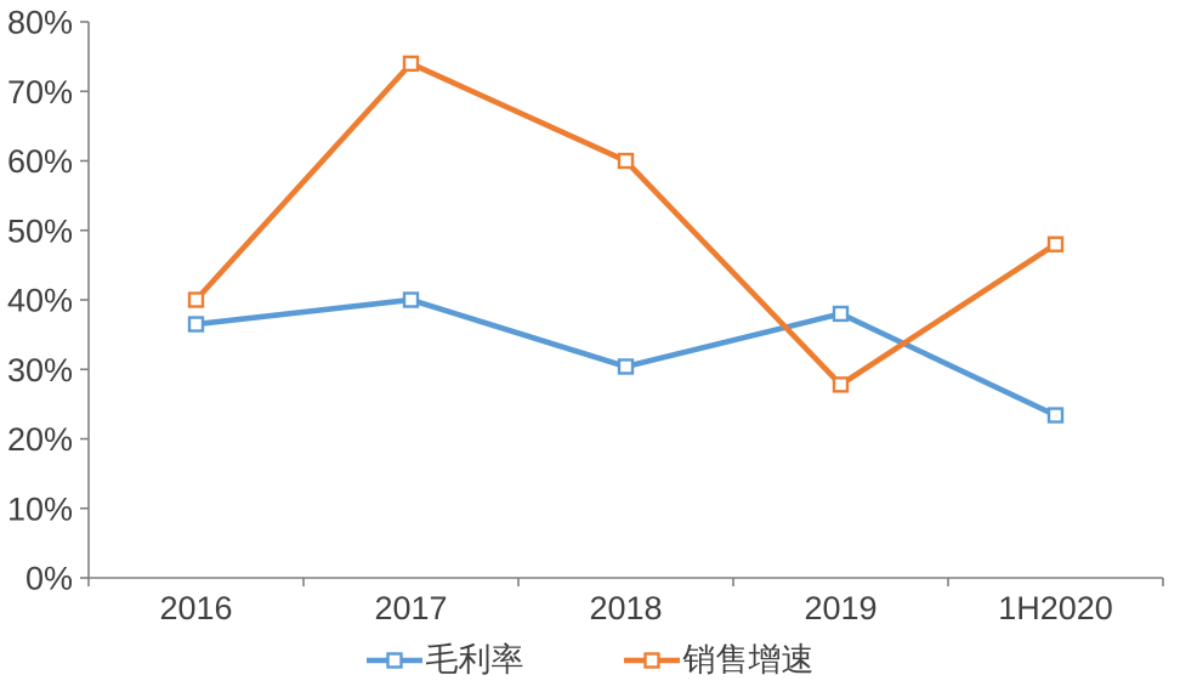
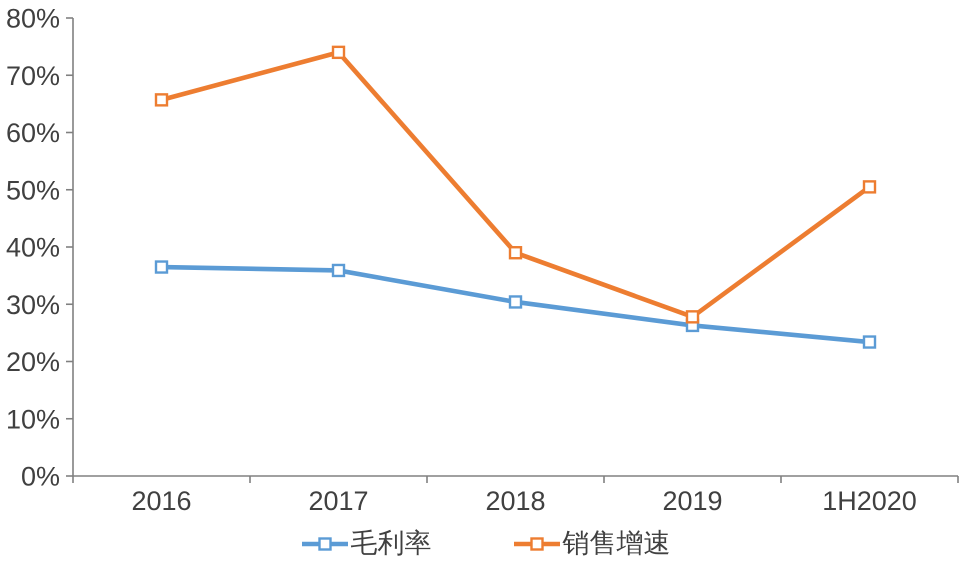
销售增速/2016: 40% -> 66%
毛利率/2017: 40% -> 36%
销售增速/2018: 60% -> 39%
毛利率/2019: 38% -> 26%
销售增速/1H2020: 48% -> 50%
